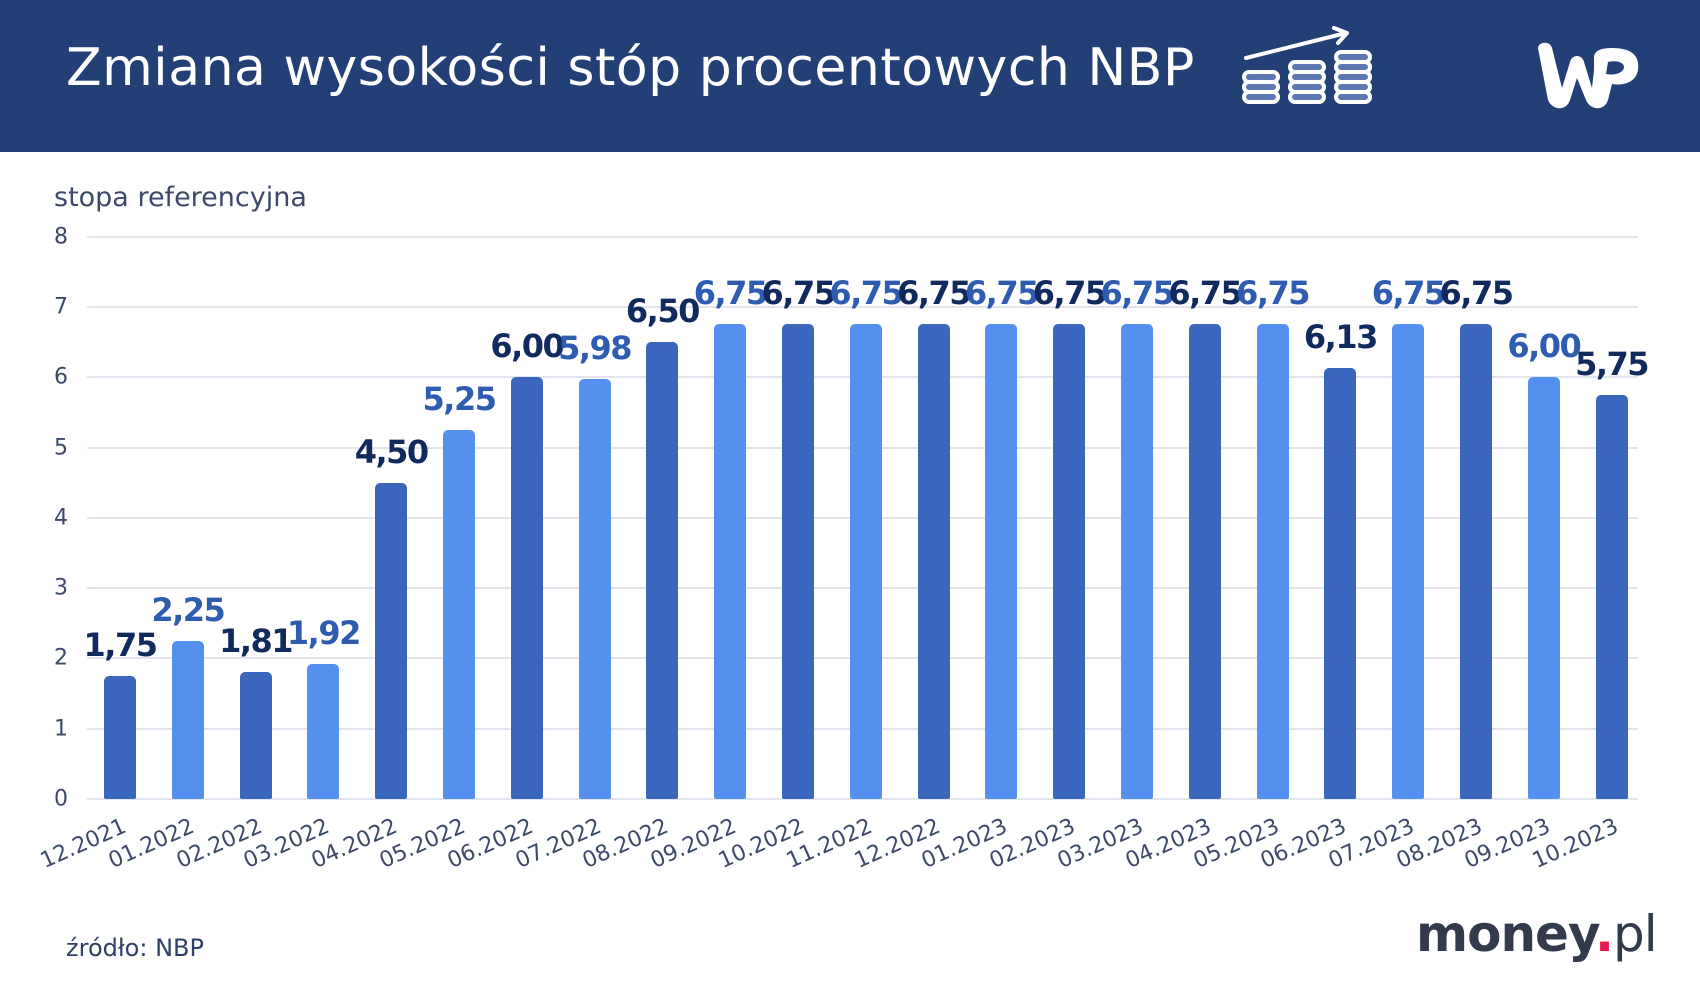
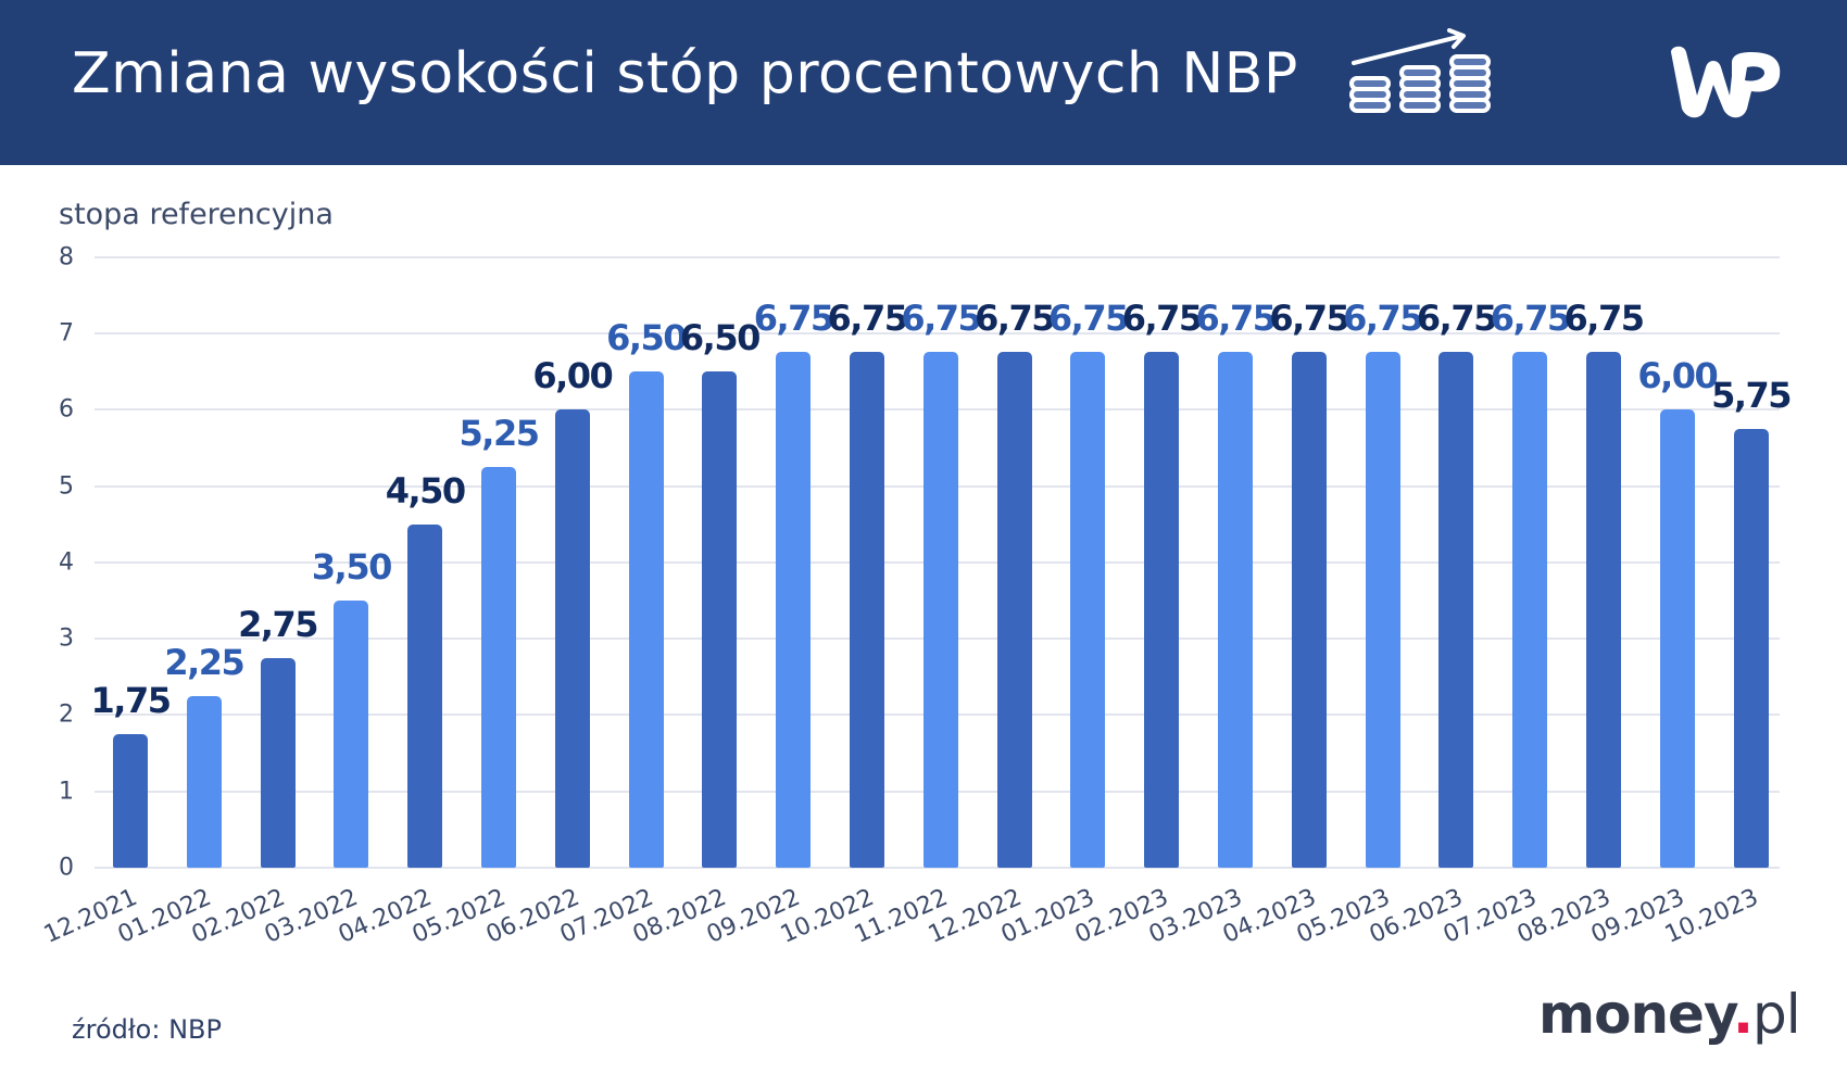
02.2022: 1,81 -> 2,75
03.2022: 1,92 -> 3,50
07.2022: 5,98 -> 6,50
06.2023: 6,13 -> 6,75
